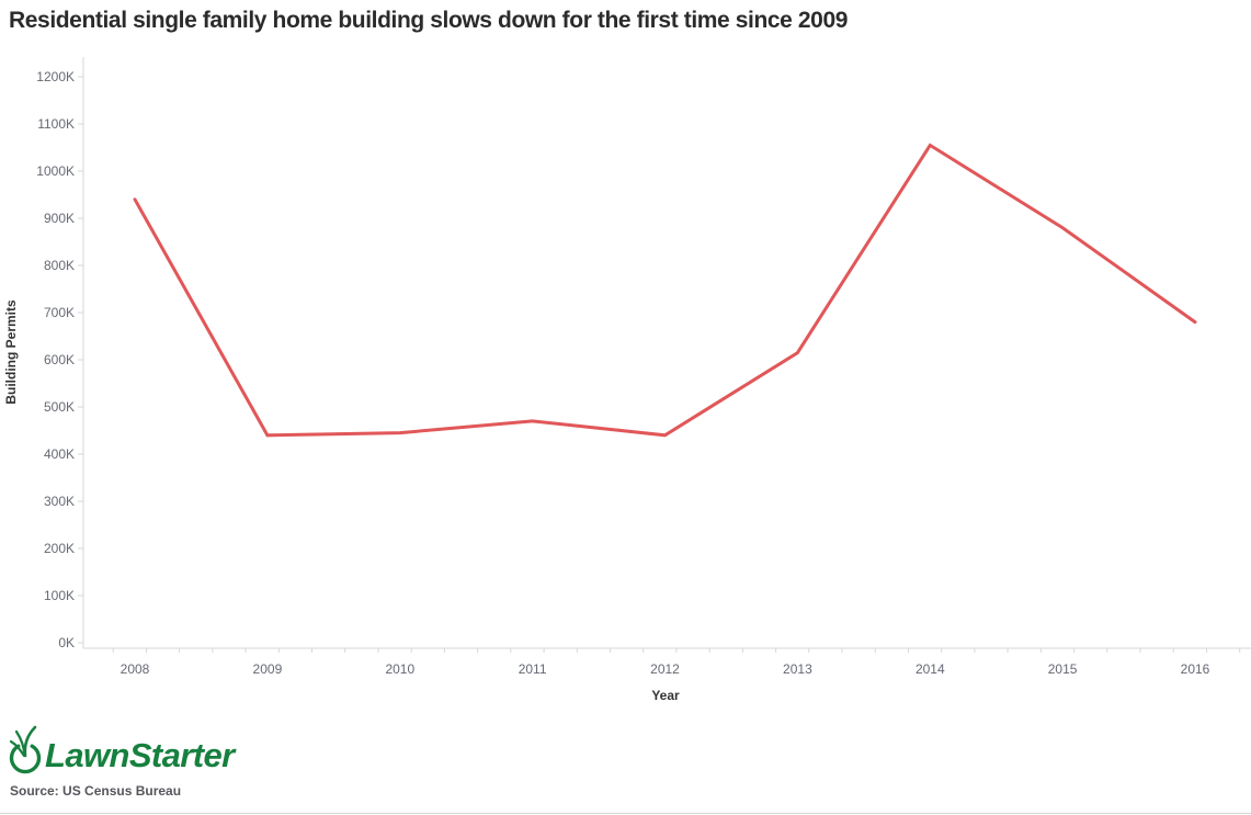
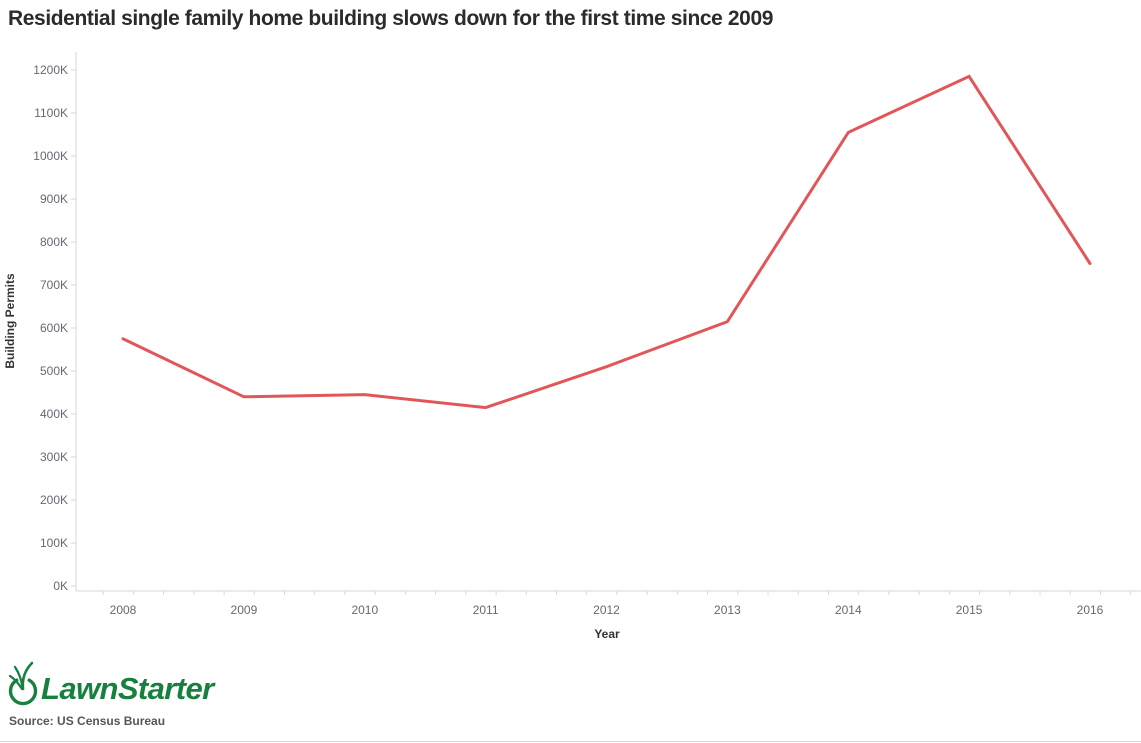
2008: 940K -> 580K
2011: 470K -> 420K
2012: 440K -> 510K
2015: 880K -> 1180K
2016: 680K -> 750K
